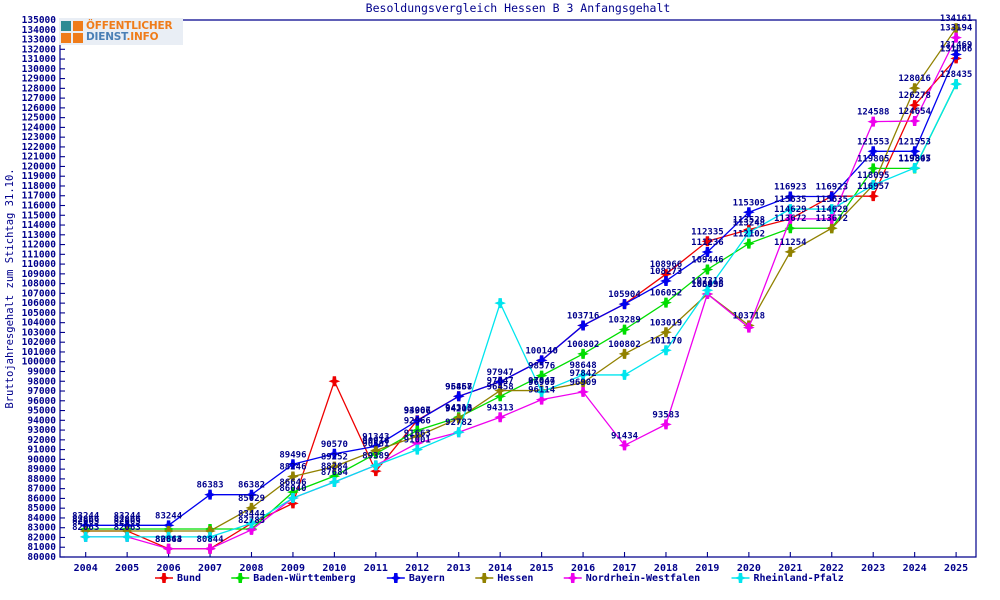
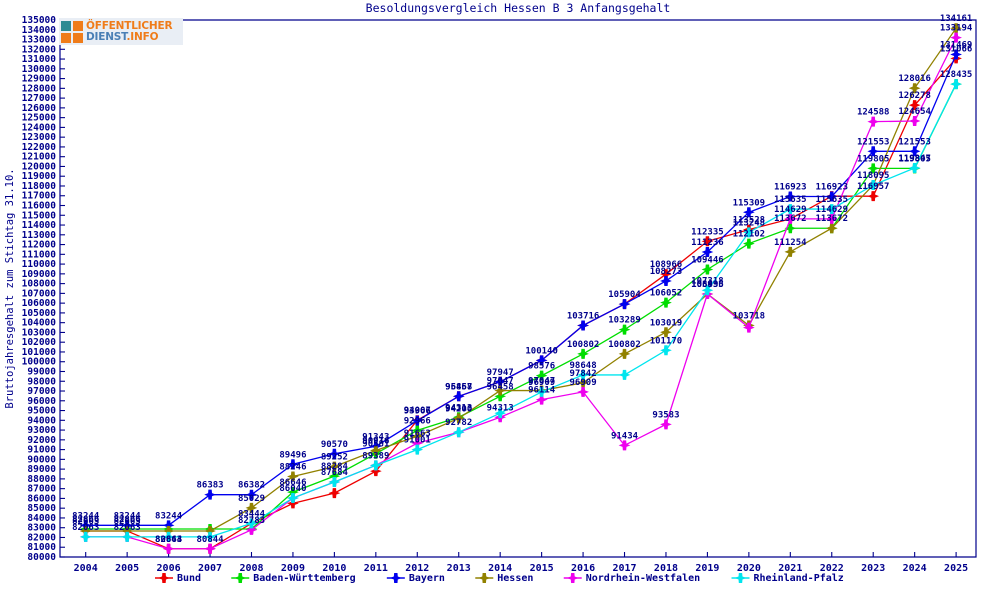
Bund/2010: 98000 -> 87000
Rheinland-Pfalz/2014: 106000 -> 95000
